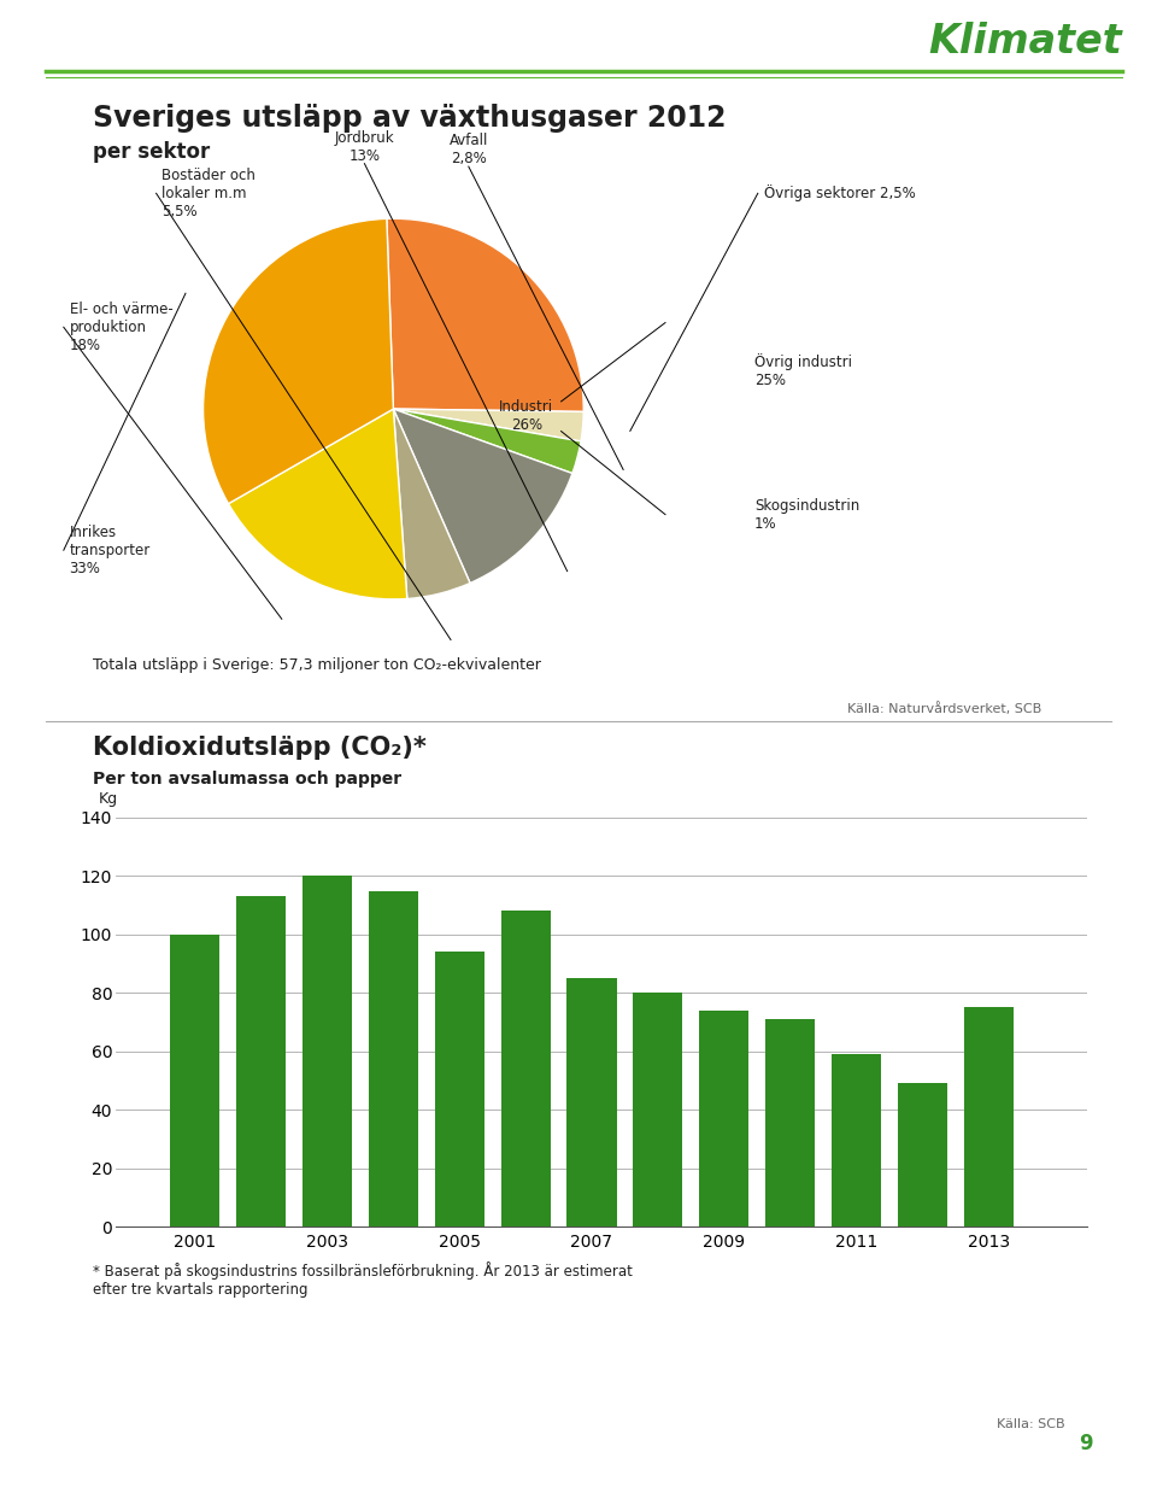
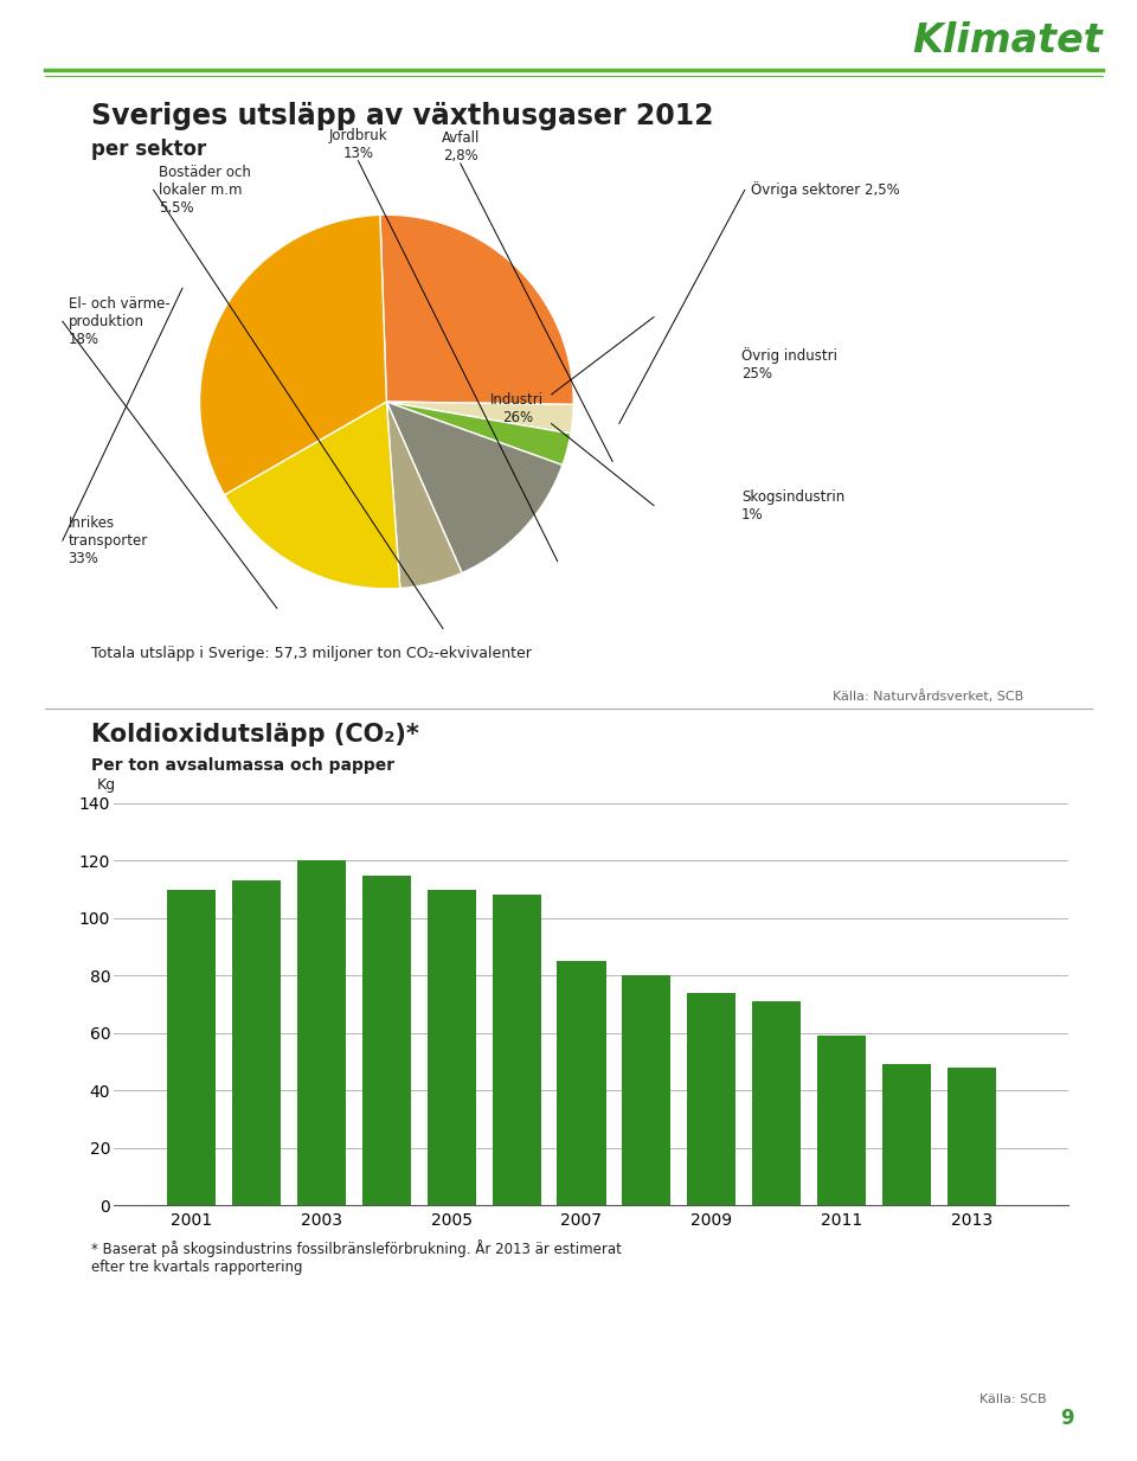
2001: 100 -> 110
2005: 94 -> 110
2013: 75 -> 48
